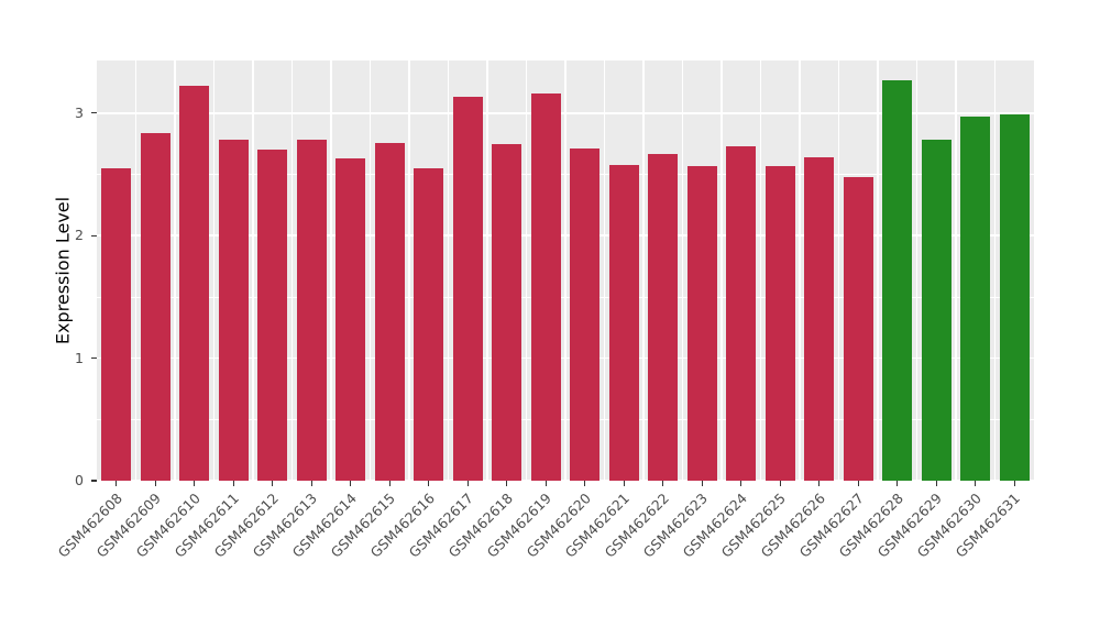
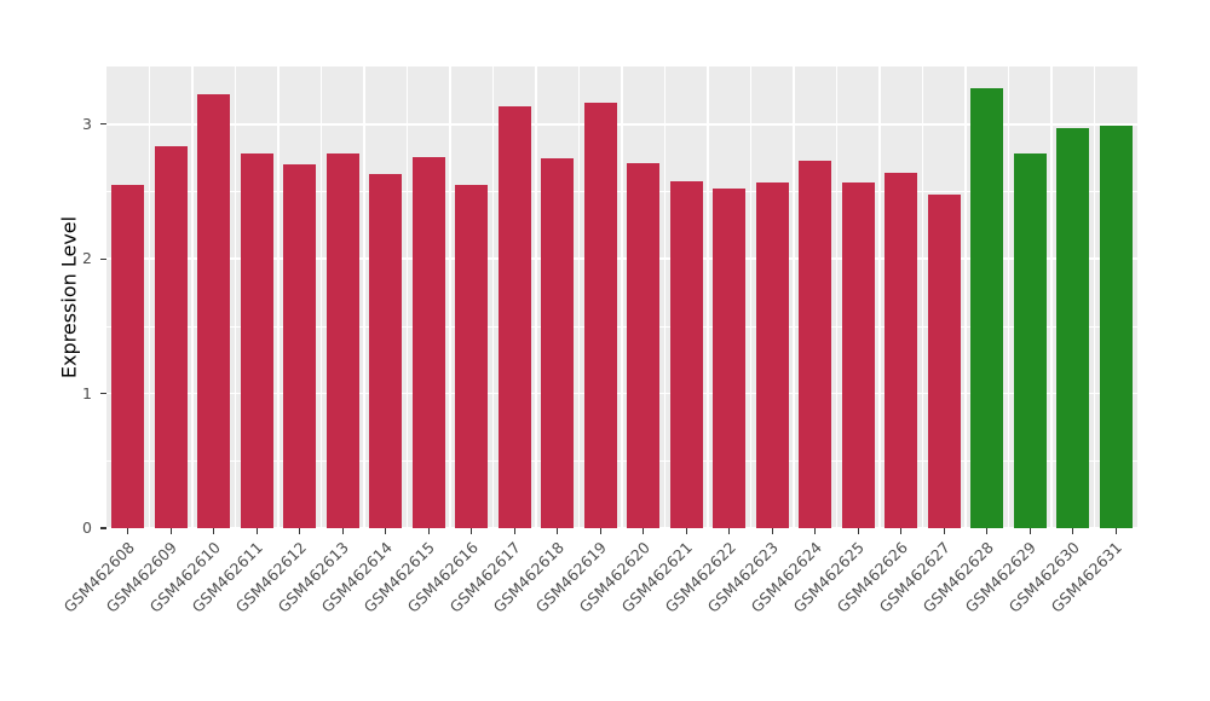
GSM462622: 2.67 -> 2.52
